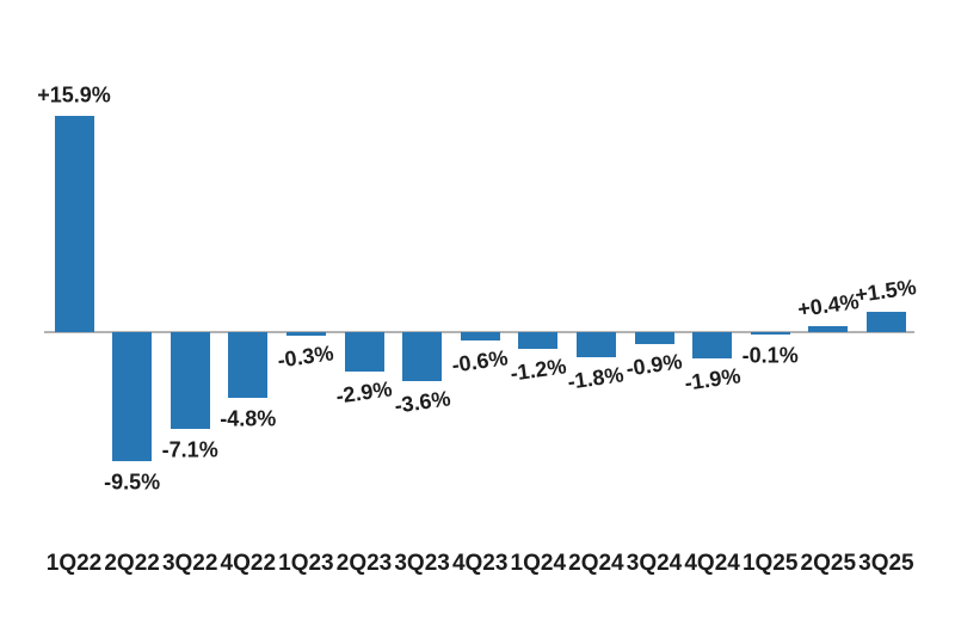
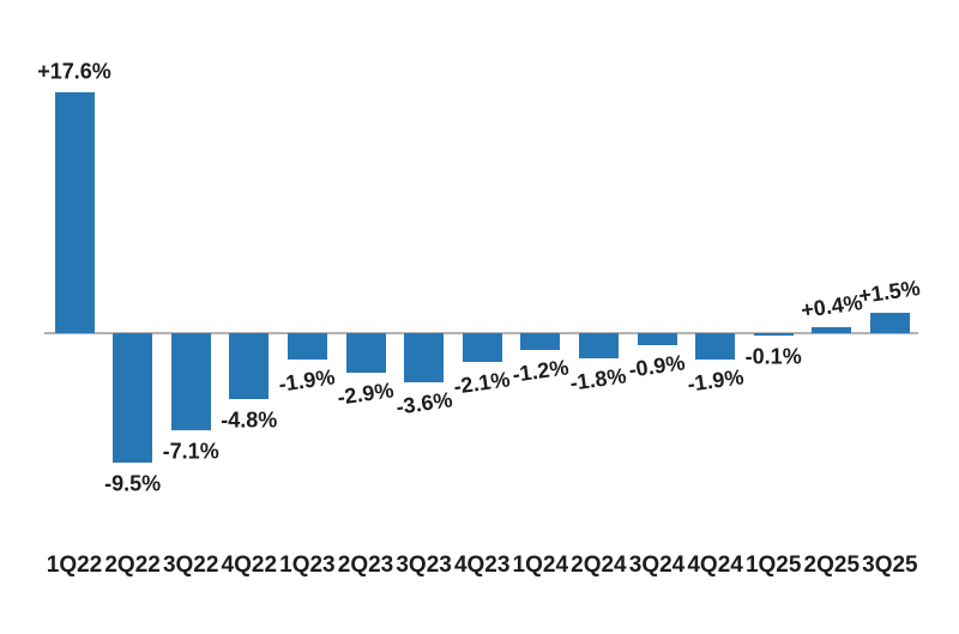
1Q22: +15.9% -> +17.6%
1Q23: -0.3% -> -1.9%
4Q23: -0.6% -> -2.1%
